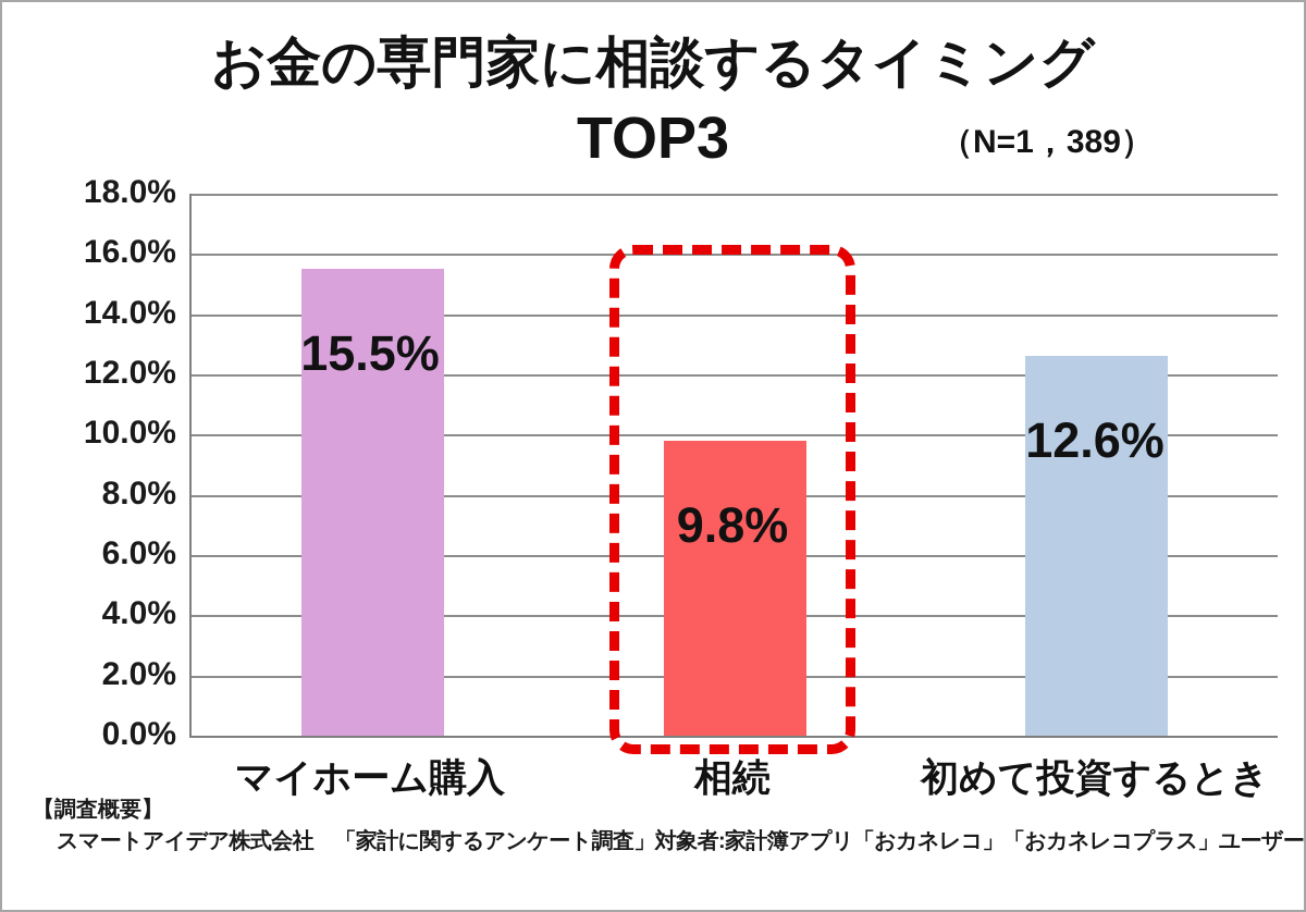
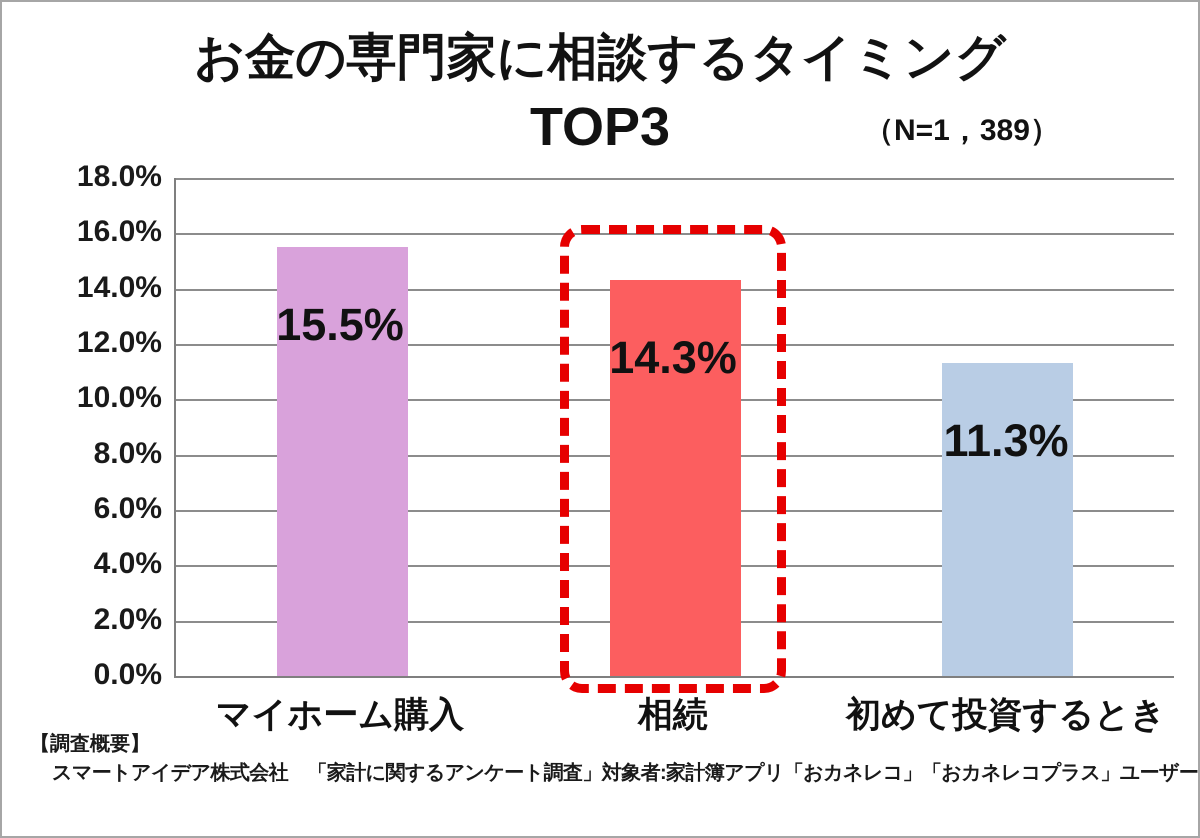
相続: 9.8% -> 14.3%
初めて投資するとき: 12.6% -> 11.3%
